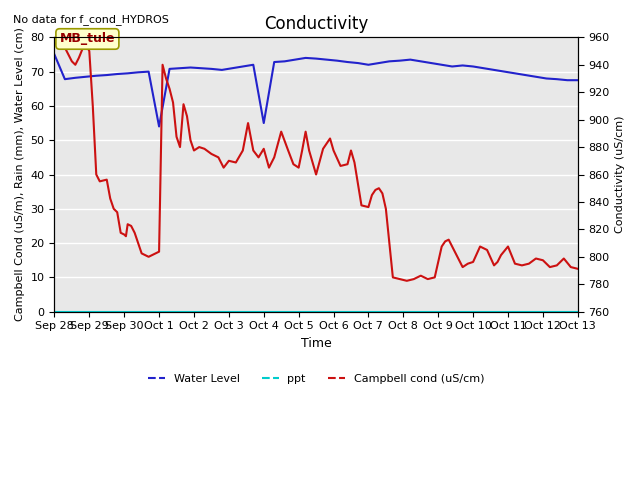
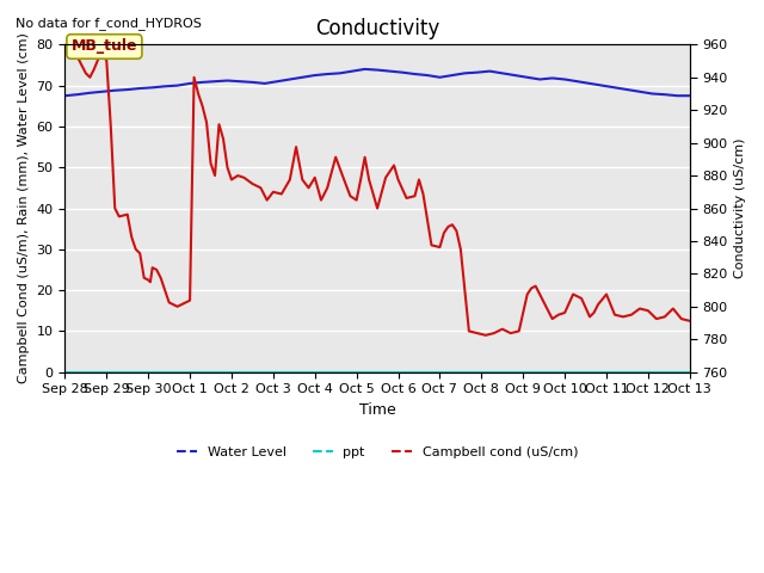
Water Level/Sep 28: 75.0 -> 67.5
Water Level/Oct 1: 54.0 -> 70.5
Water Level/Oct 4: 55.0 -> 72.5
